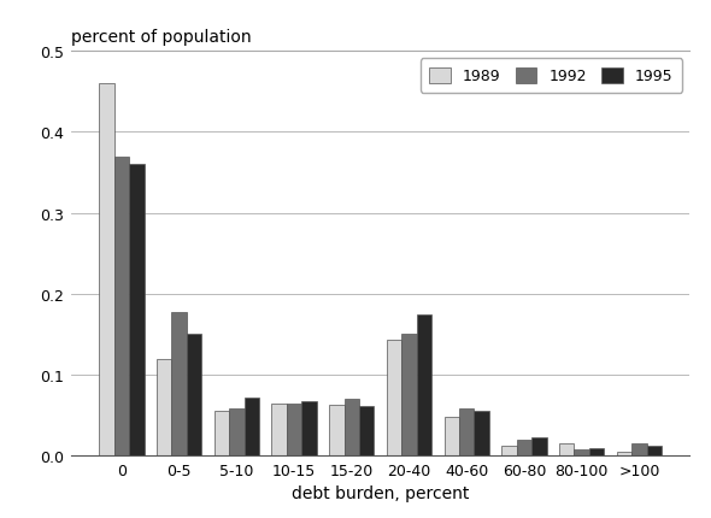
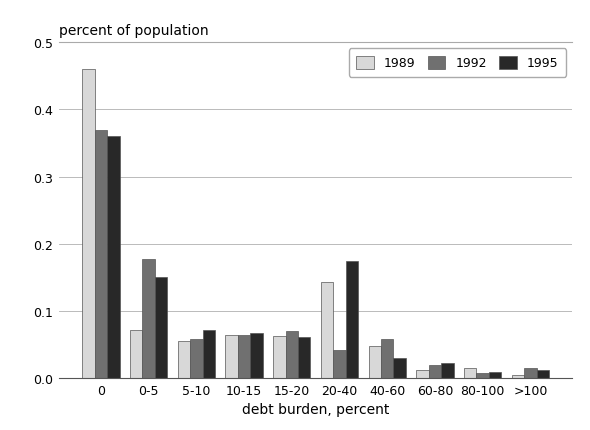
1989/0-5: 0.120 -> 0.072
1992/20-40: 0.150 -> 0.042
1995/40-60: 0.055 -> 0.030
